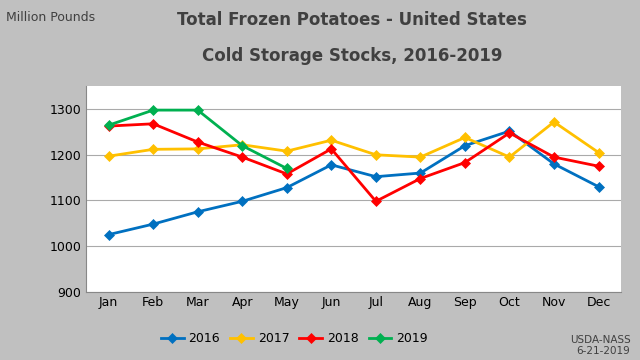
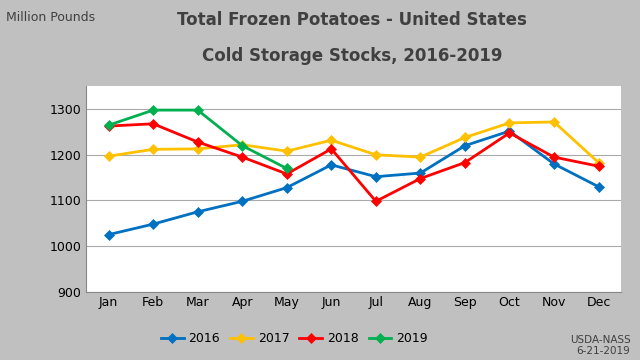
2017/Oct: 1195 -> 1270
2017/Dec: 1205 -> 1183
